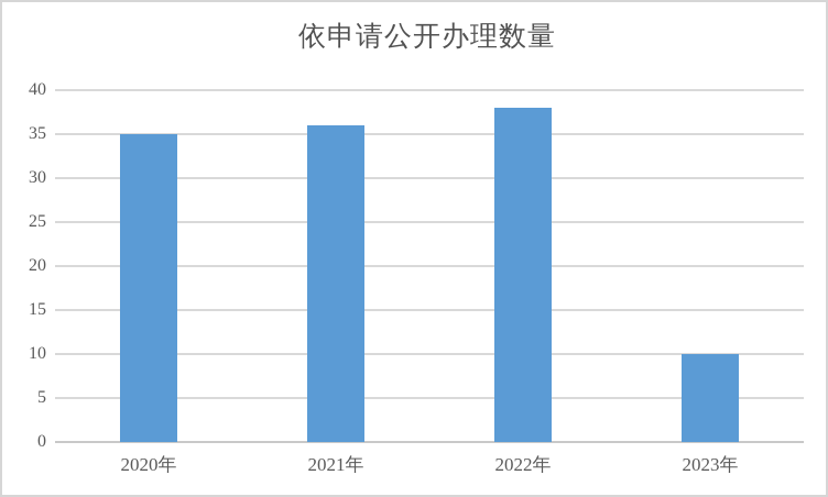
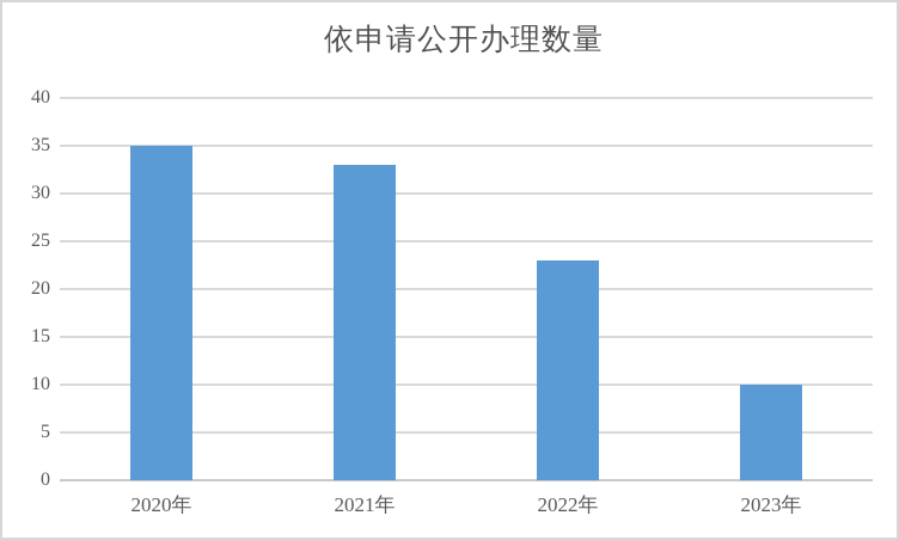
2021年: 36 -> 33
2022年: 38 -> 23
